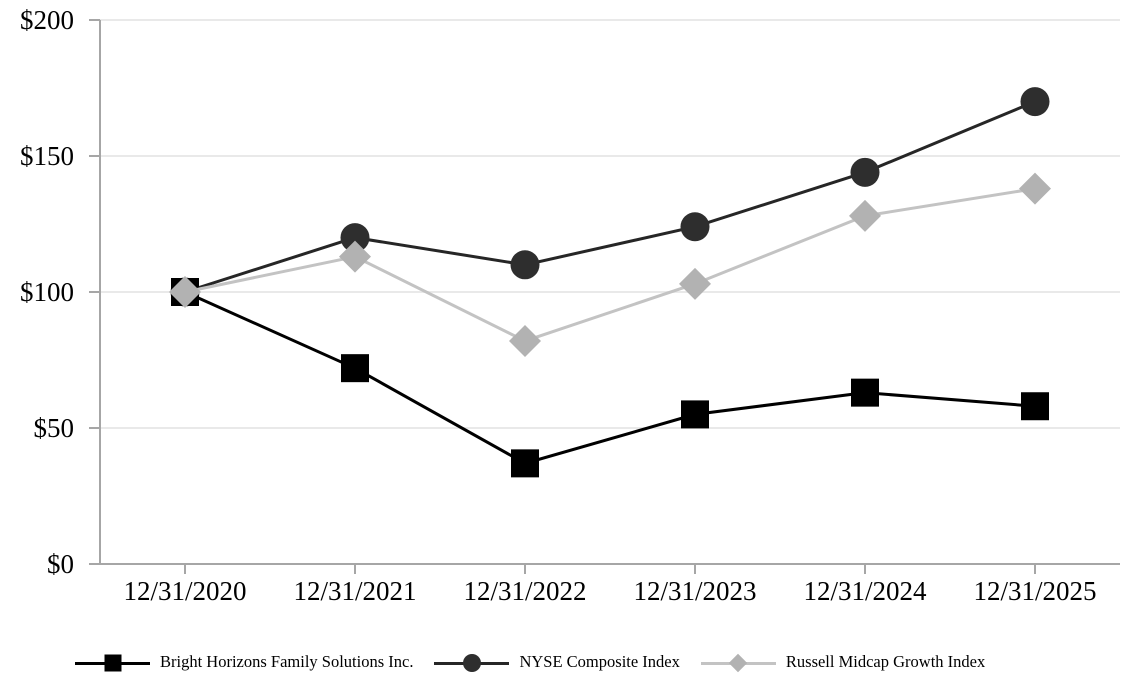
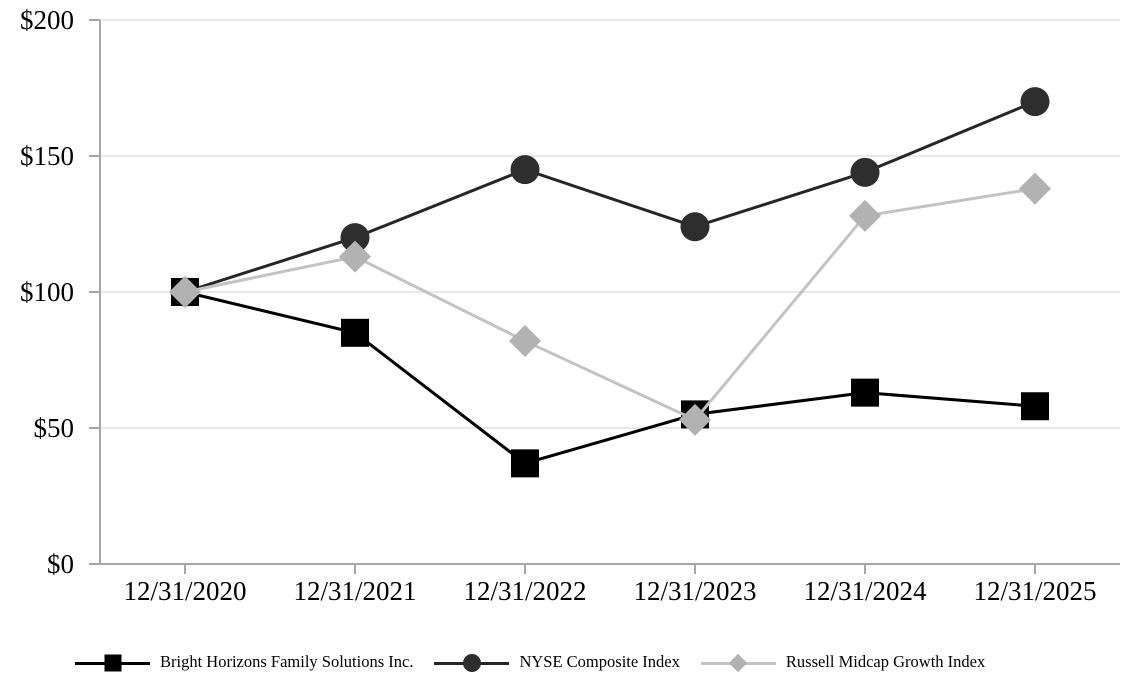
Bright Horizons Family Solutions Inc./12/31/2021: $72 -> $85
NYSE Composite Index/12/31/2022: $110 -> $145
Russell Midcap Growth Index/12/31/2023: $103 -> $53
